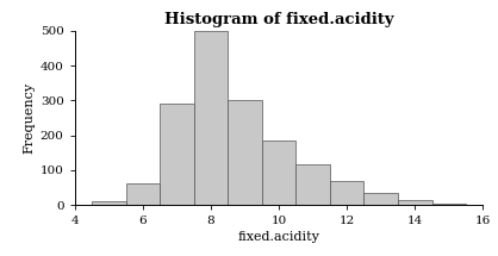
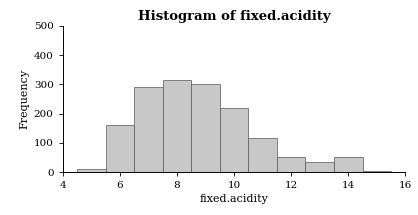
6: 60 -> 160
8: 500 -> 315
10: 185 -> 220
12: 70 -> 50
14: 15 -> 50
